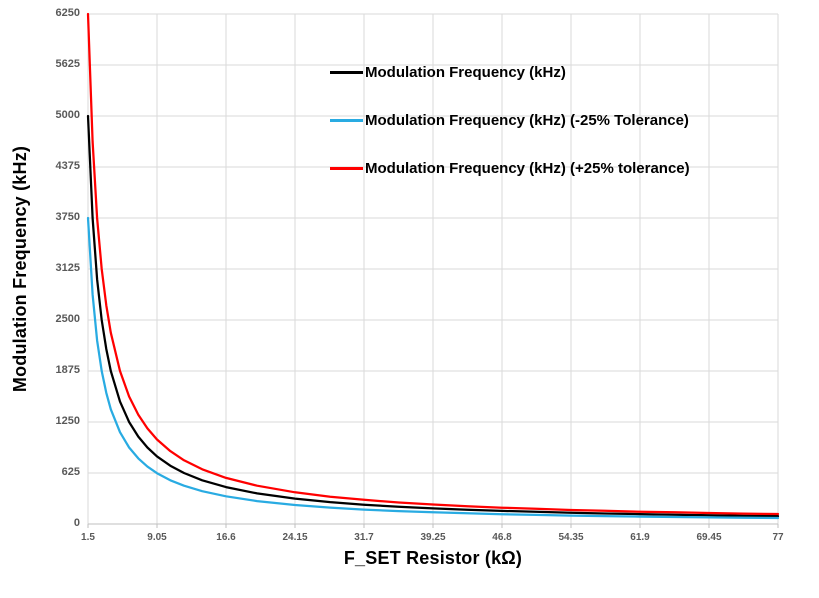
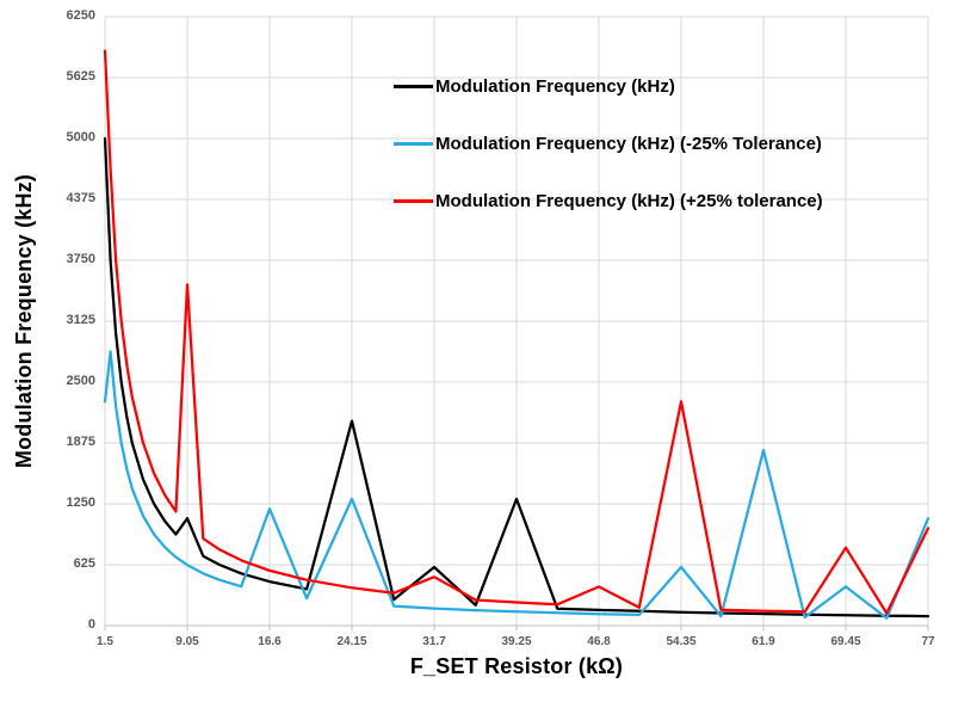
Modulation Frequency (kHz) (-25% Tolerance)/1.5: 3800 -> 2300
Modulation Frequency (kHz) (+25% tolerance)/1.5: 6200 -> 5900
Modulation Frequency (kHz)/9.05: 800 -> 1100
Modulation Frequency (kHz) (+25% tolerance)/9.05: 1000 -> 3500
Modulation Frequency (kHz) (-25% Tolerance)/16.6: 300 -> 1200
Modulation Frequency (kHz)/24.15: 300 -> 2100
Modulation Frequency (kHz) (-25% Tolerance)/24.15: 200 -> 1300
Modulation Frequency (kHz)/31.7: 200 -> 600
Modulation Frequency (kHz) (+25% tolerance)/31.7: 300 -> 500
Modulation Frequency (kHz)/39.25: 200 -> 1300
Modulation Frequency (kHz) (+25% tolerance)/46.8: 200 -> 400
Modulation Frequency (kHz) (-25% Tolerance)/54.35: 100 -> 600
Modulation Frequency (kHz) (+25% tolerance)/54.35: 200 -> 2300
Modulation Frequency (kHz) (-25% Tolerance)/61.9: 100 -> 1800
Modulation Frequency (kHz) (-25% Tolerance)/69.45: 100 -> 400
Modulation Frequency (kHz) (+25% tolerance)/69.45: 100 -> 800
Modulation Frequency (kHz) (-25% Tolerance)/77: 100 -> 1100
Modulation Frequency (kHz) (+25% tolerance)/77: 100 -> 1000
